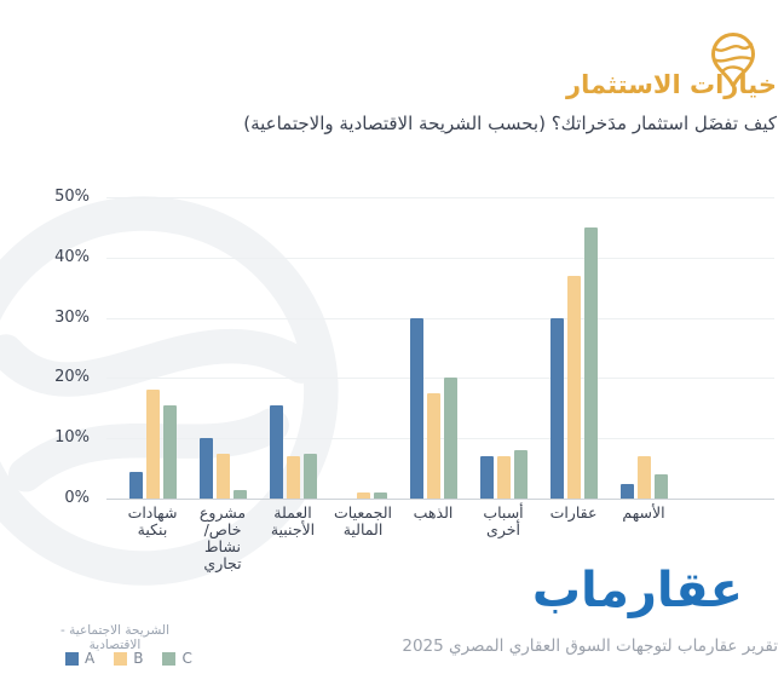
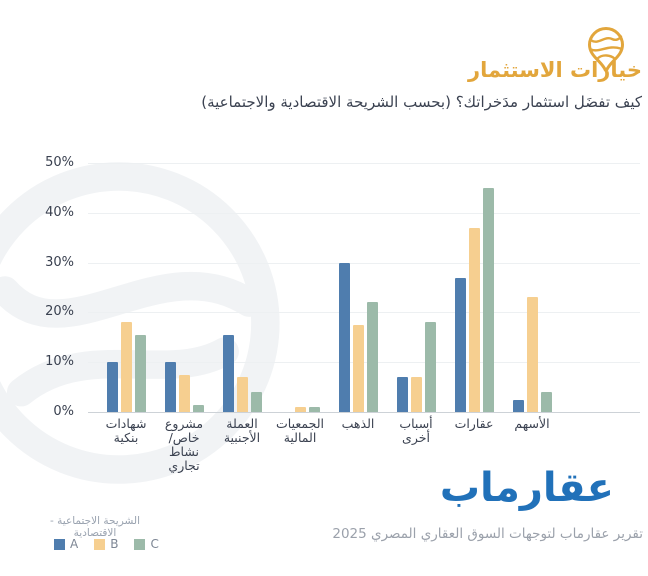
A/شهادات بنكية: 4% -> 10%
C/العملة الأجنبية: 8% -> 4%
C/الذهب: 20% -> 22%
C/أسباب أخرى: 8% -> 18%
A/عقارات: 30% -> 27%
B/الأسهم: 7% -> 23%
